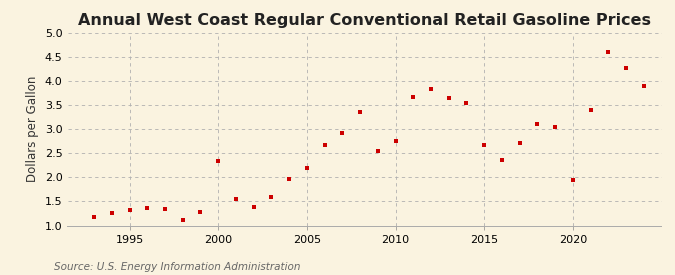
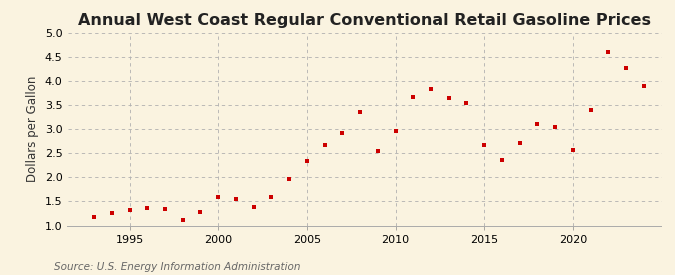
2000: 2.35 -> 1.59
2005: 2.20 -> 2.35
2010: 2.75 -> 2.97
2020: 1.95 -> 2.57
